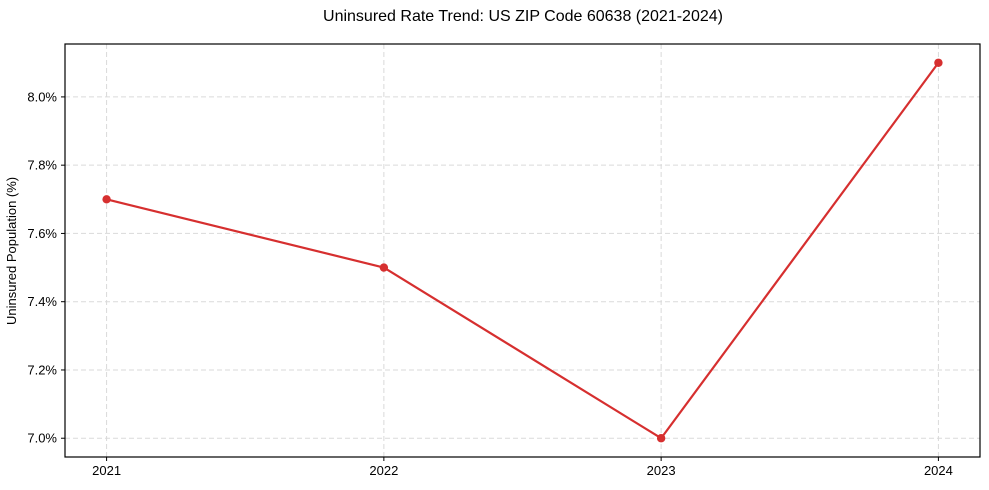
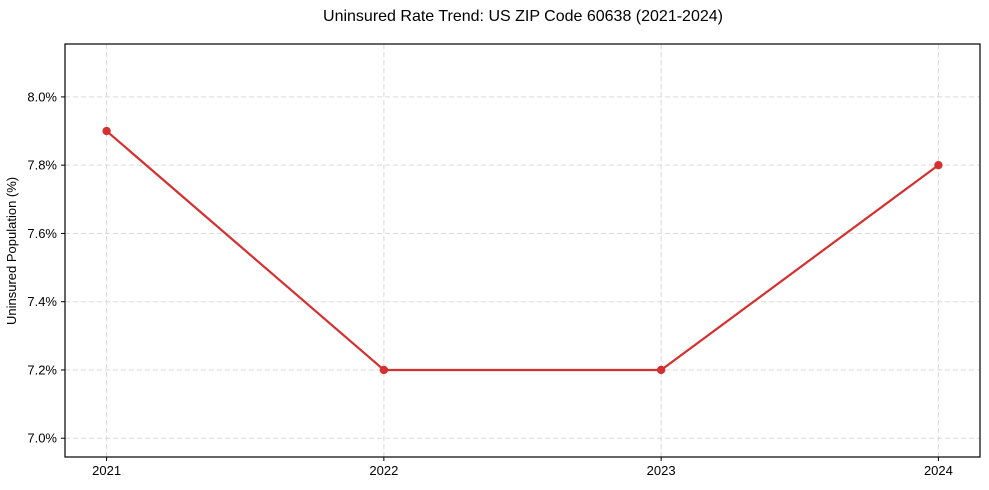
2021: 7.7% -> 7.9%
2022: 7.5% -> 7.2%
2023: 7.0% -> 7.2%
2024: 8.1% -> 7.8%
